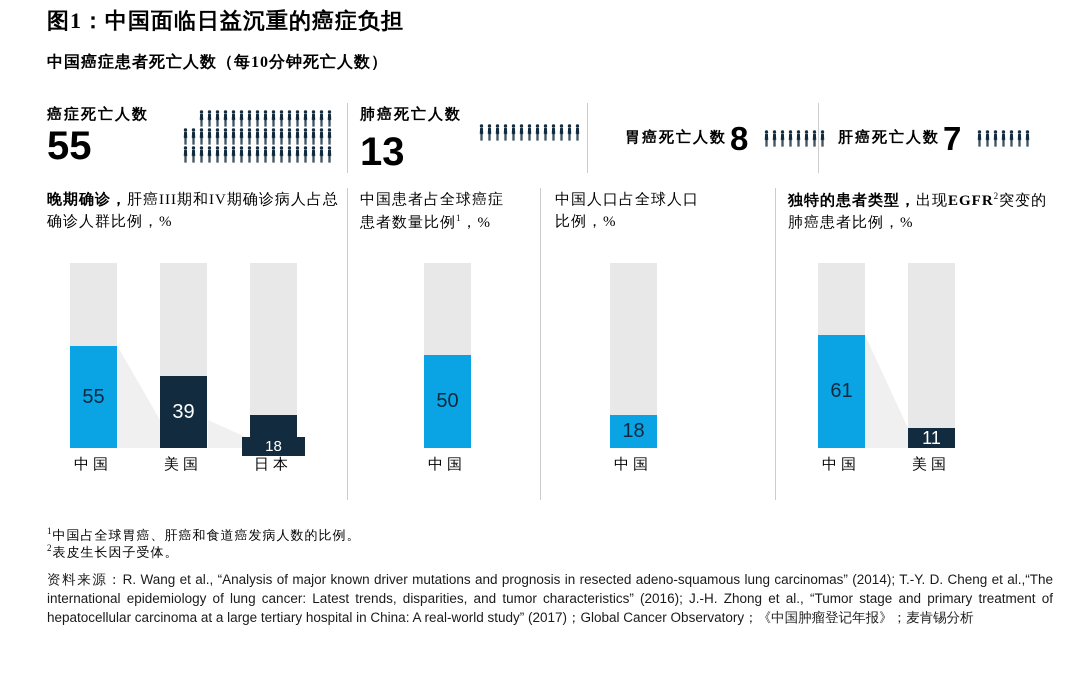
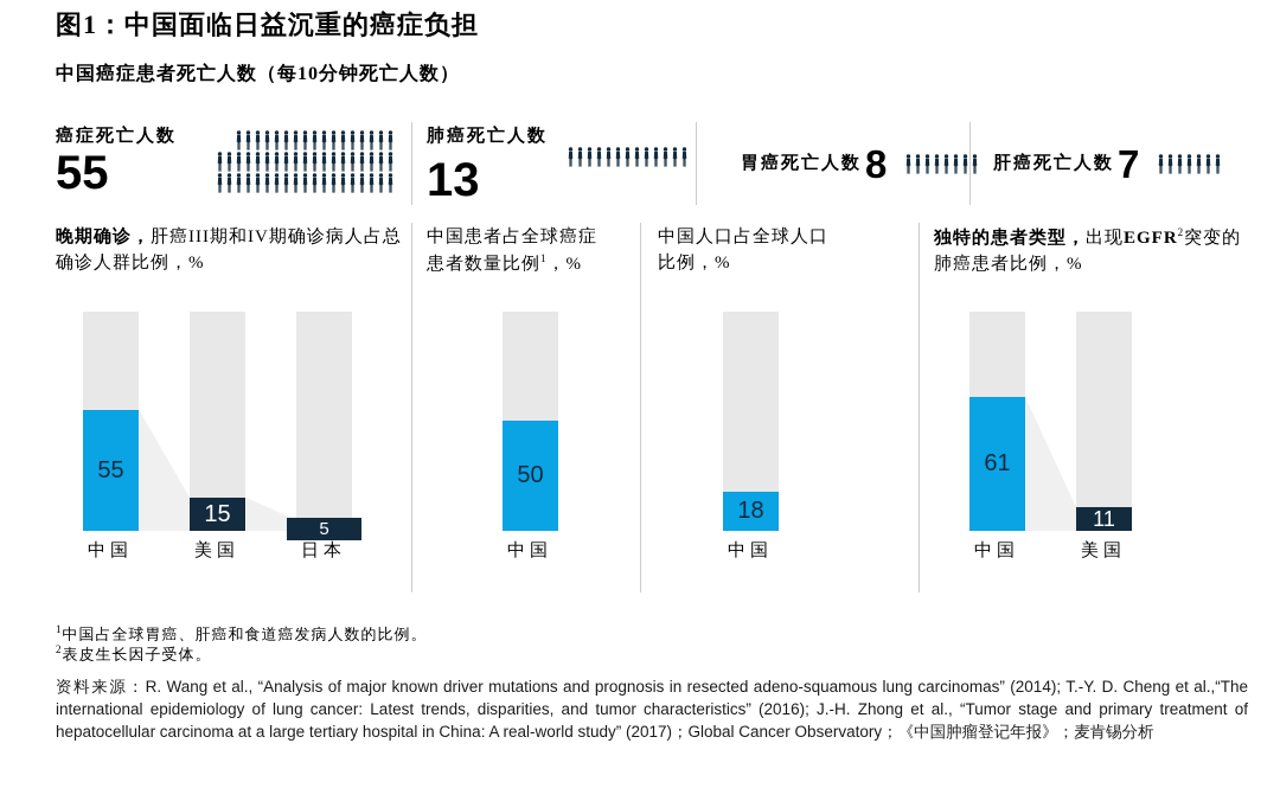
晚期确诊，肝癌III期和IV期确诊病人占总确诊人群比例，%/美国: 39 -> 15
晚期确诊，肝癌III期和IV期确诊病人占总确诊人群比例，%/日本: 18 -> 5
